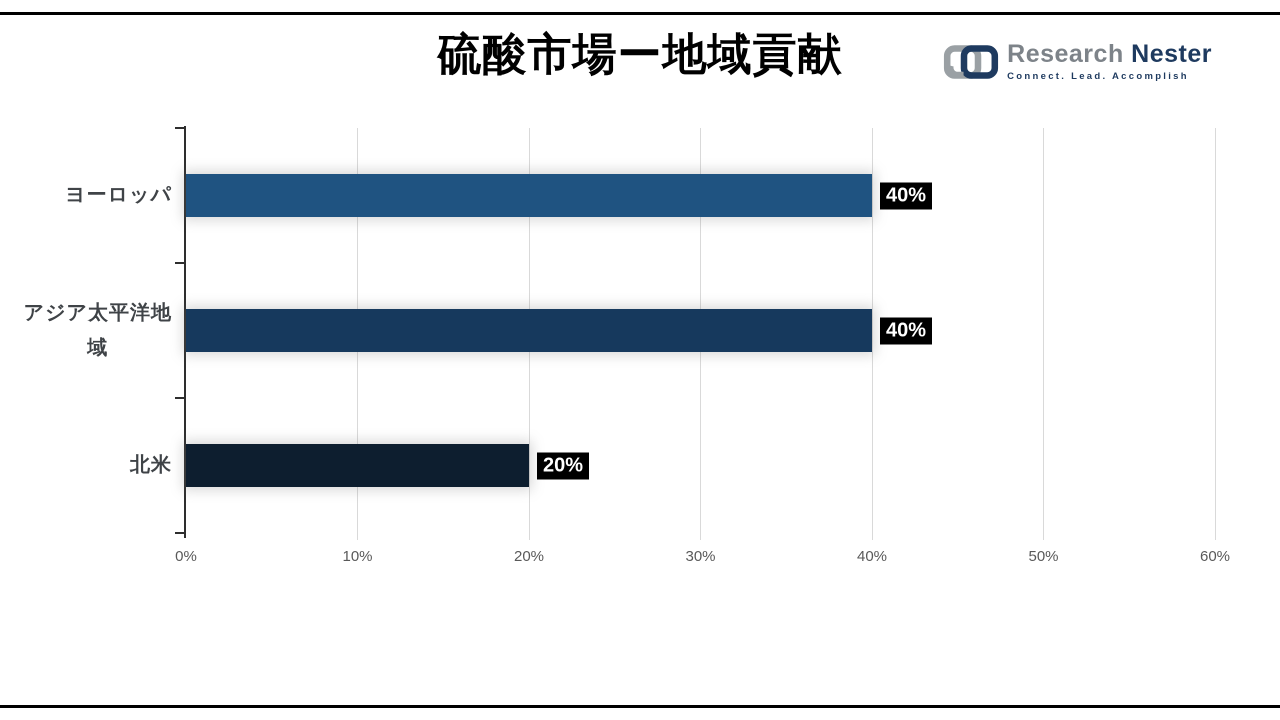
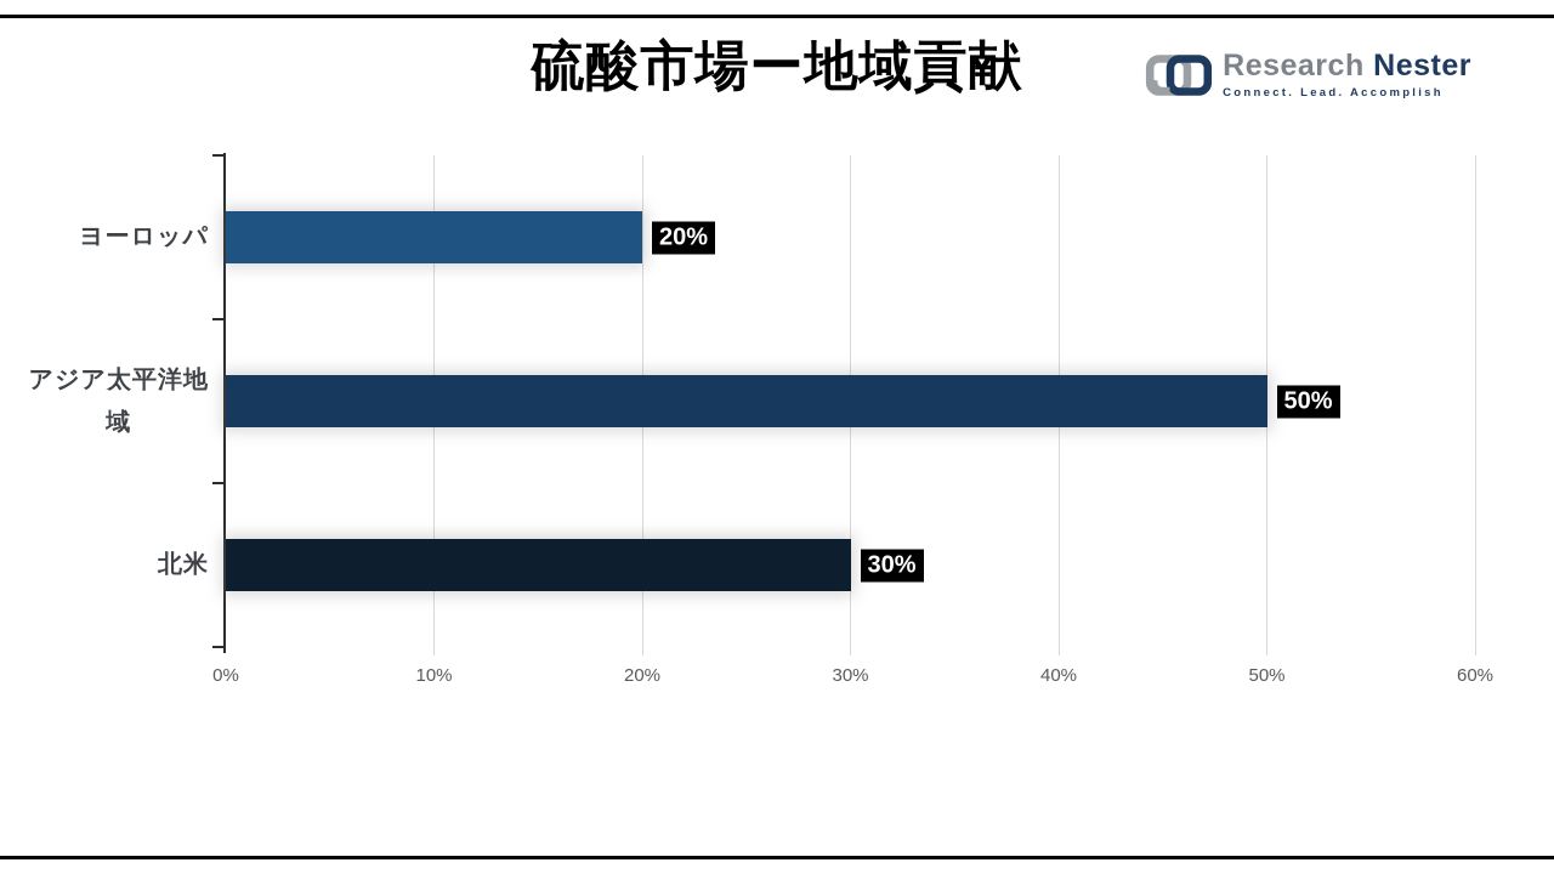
ヨーロッパ: 40% -> 20%
アジア太平洋地域: 40% -> 50%
北米: 20% -> 30%
